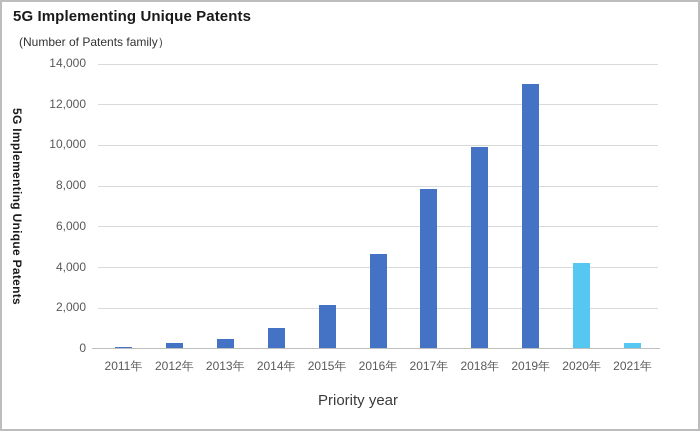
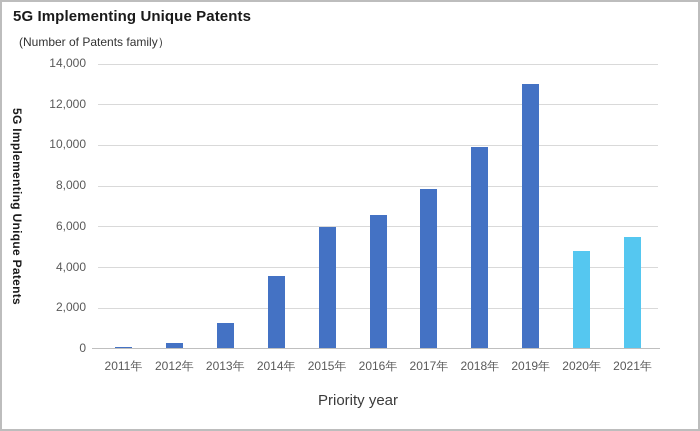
2013年: 500 -> 1300
2014年: 1000 -> 3600
2015年: 2200 -> 6000
2016年: 4600 -> 6600
2020年: 4200 -> 4800
2021年: 300 -> 5500
